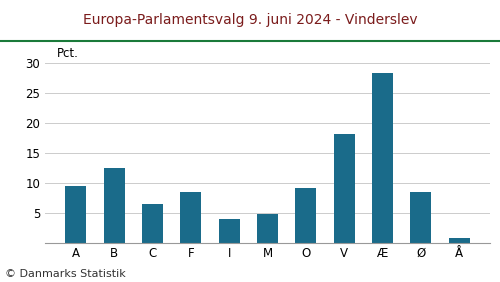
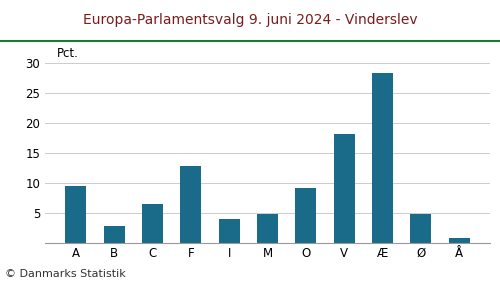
B: 12.4 -> 2.7
F: 8.4 -> 12.7
Ø: 8.4 -> 4.8
